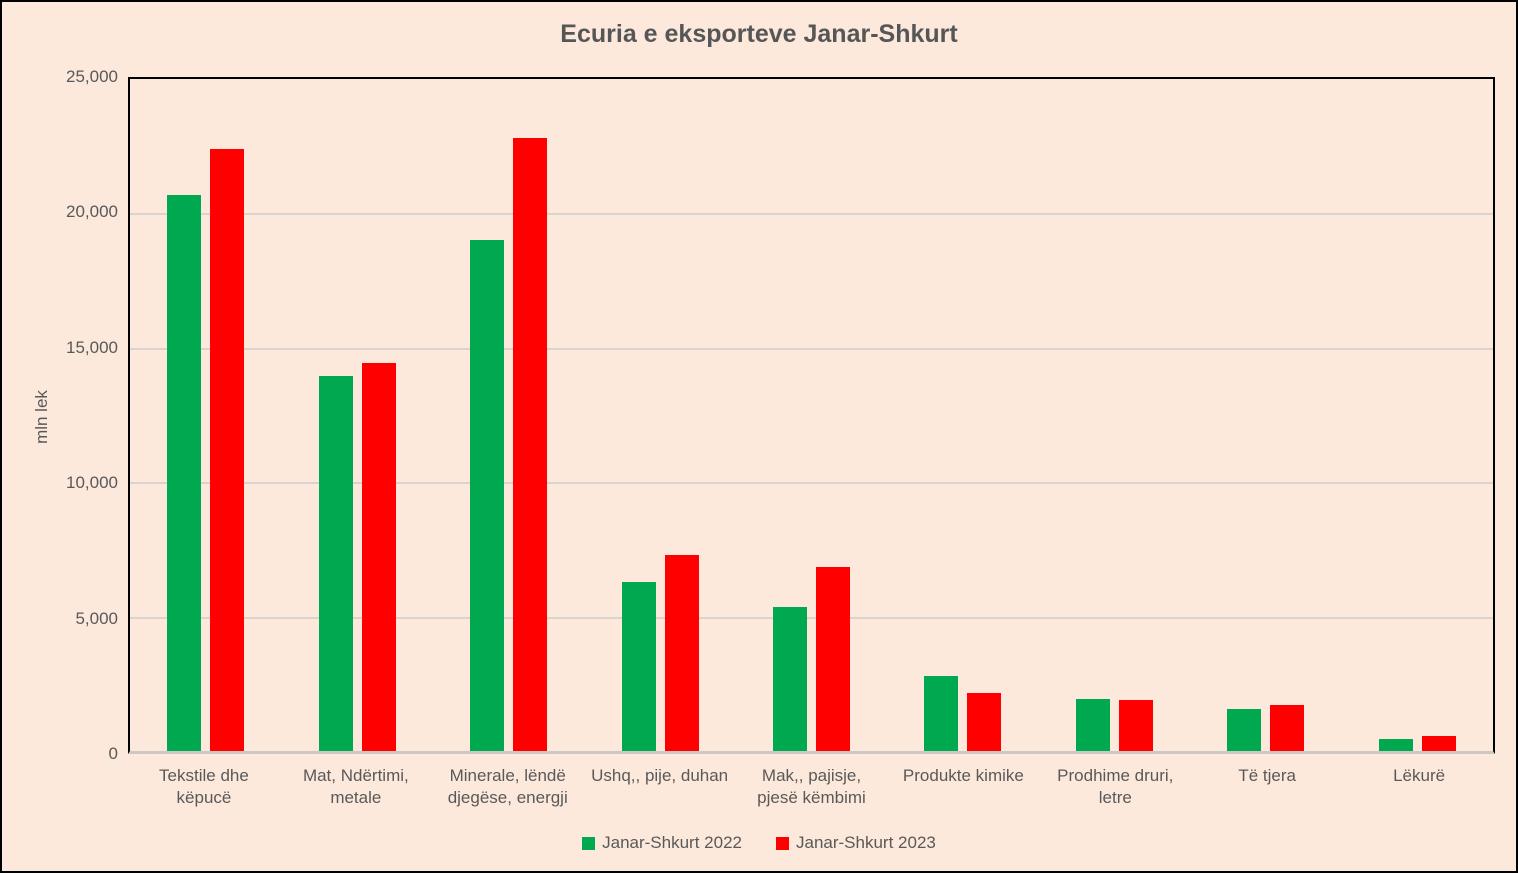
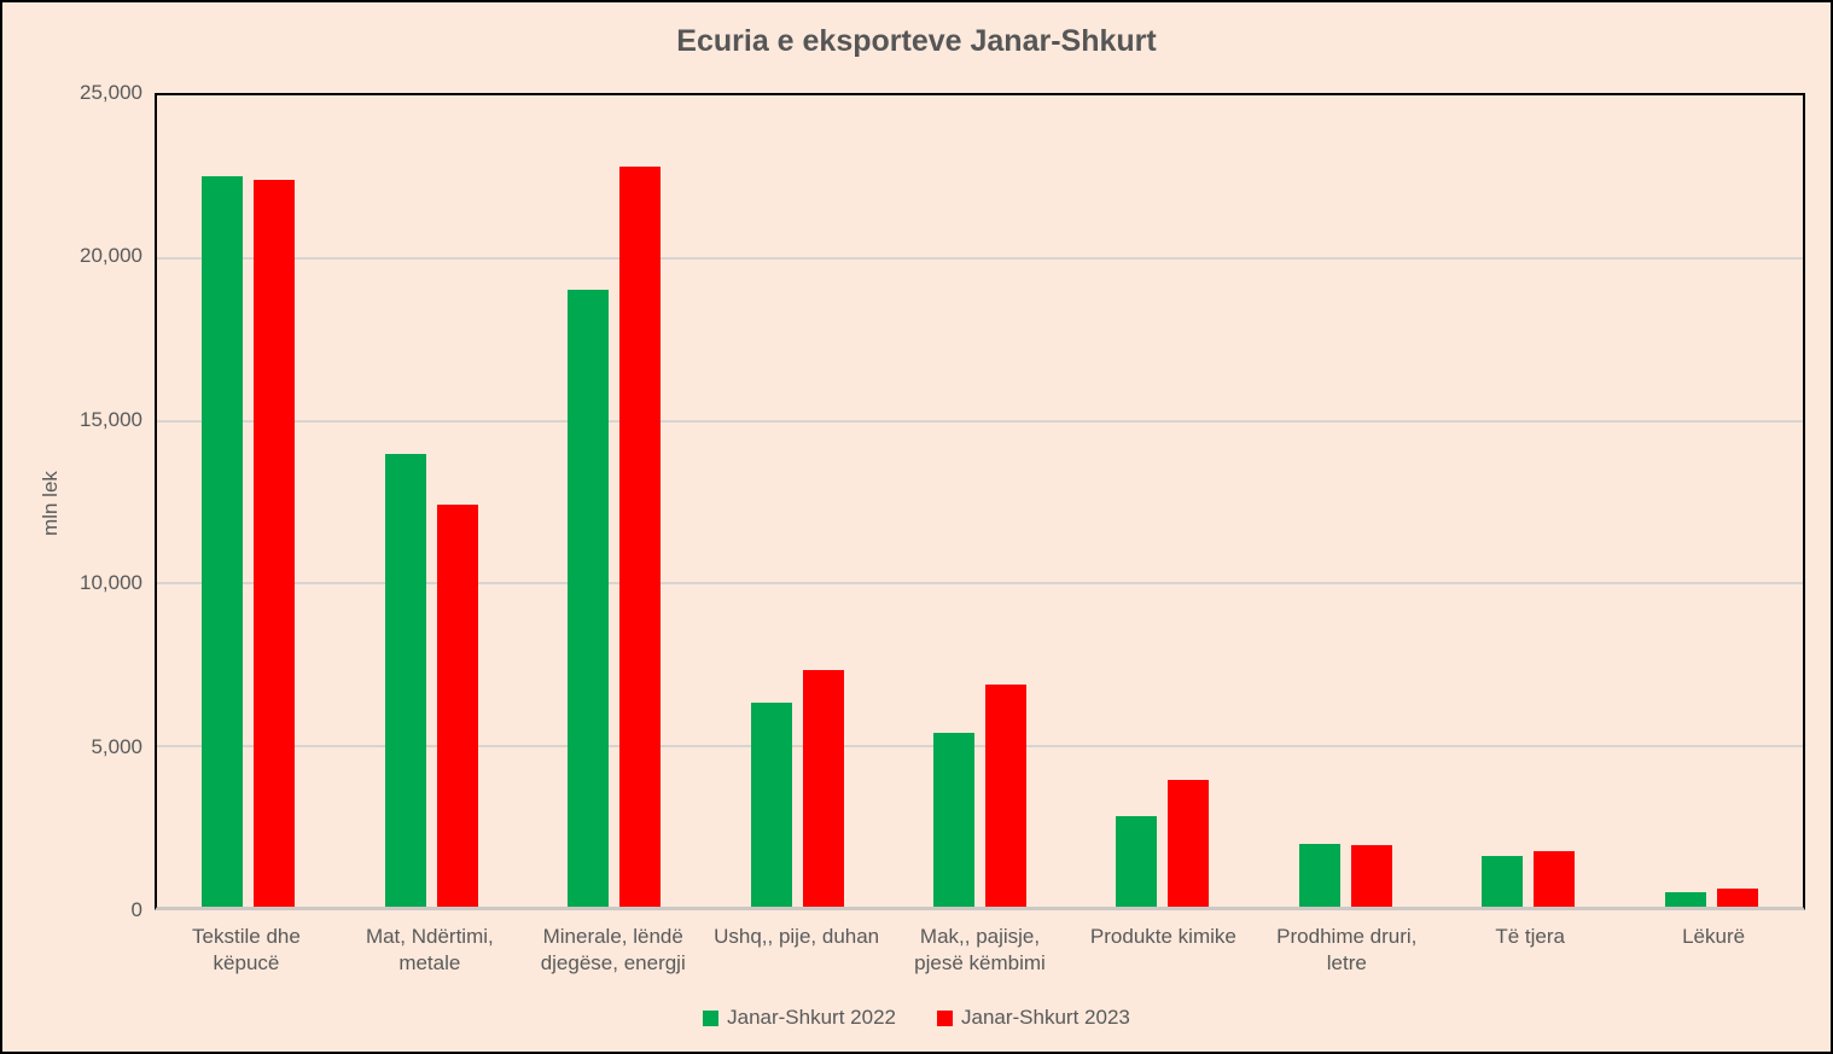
Janar-Shkurt 2022/Tekstile dhe këpucë: 20700 -> 22500
Janar-Shkurt 2023/Mat, Ndërtimi, metale: 14400 -> 12400
Janar-Shkurt 2023/Produkte kimike: 2200 -> 3900
